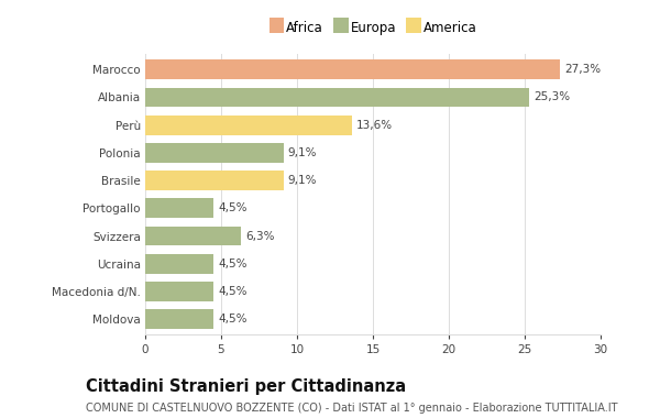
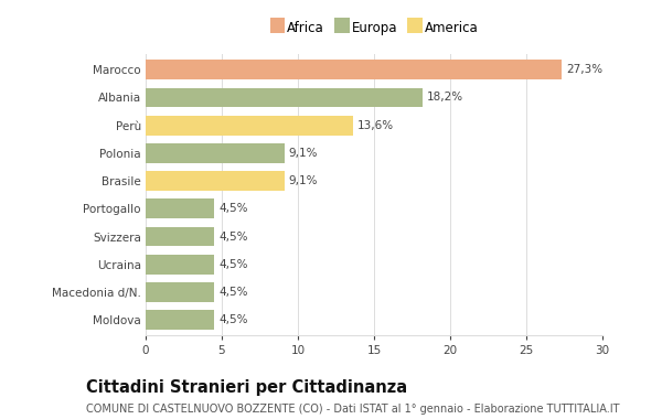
Albania: 25,3% -> 18,2%
Svizzera: 6,3% -> 4,5%
